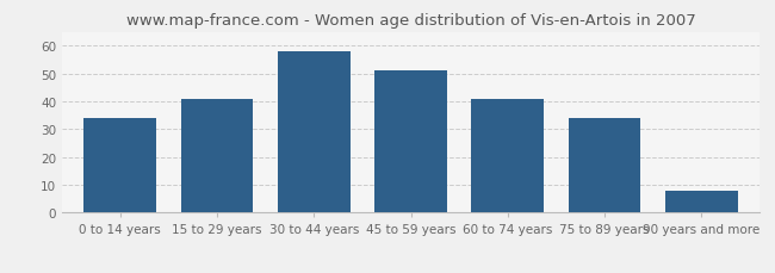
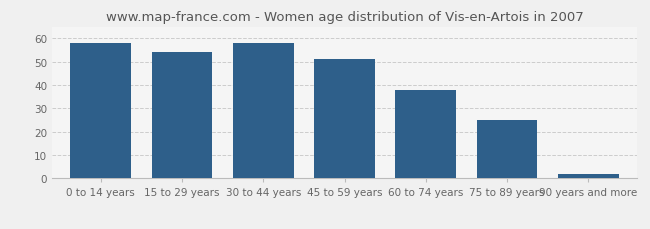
0 to 14 years: 34 -> 58
15 to 29 years: 41 -> 54
60 to 74 years: 41 -> 38
75 to 89 years: 34 -> 25
90 years and more: 8 -> 2
